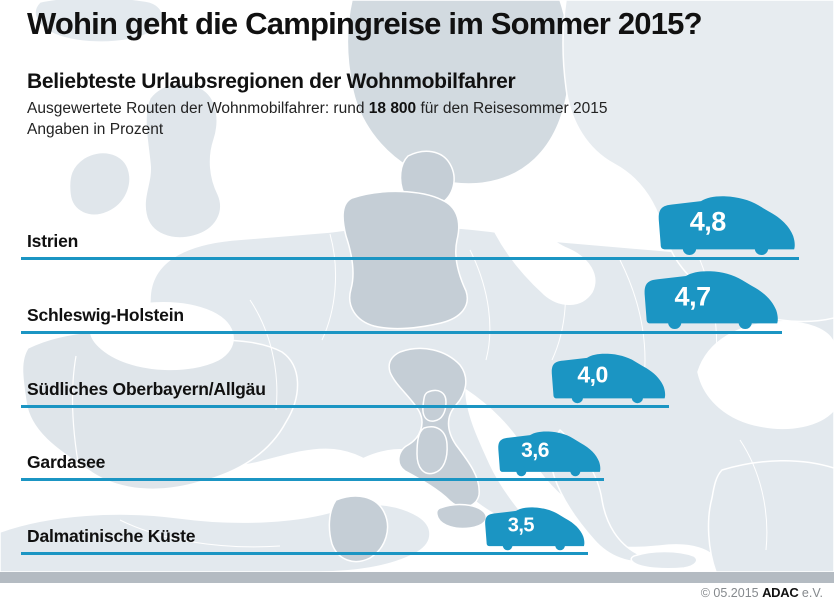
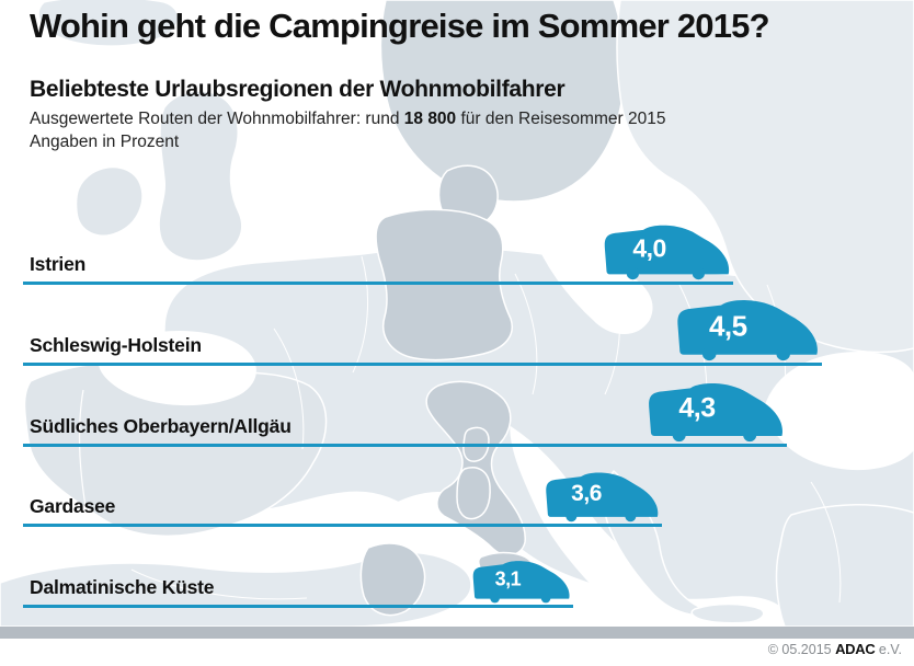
Istrien: 4,8 -> 4,0
Schleswig-Holstein: 4,7 -> 4,5
Südliches Oberbayern/Allgäu: 4,0 -> 4,3
Dalmatinische Küste: 3,5 -> 3,1
